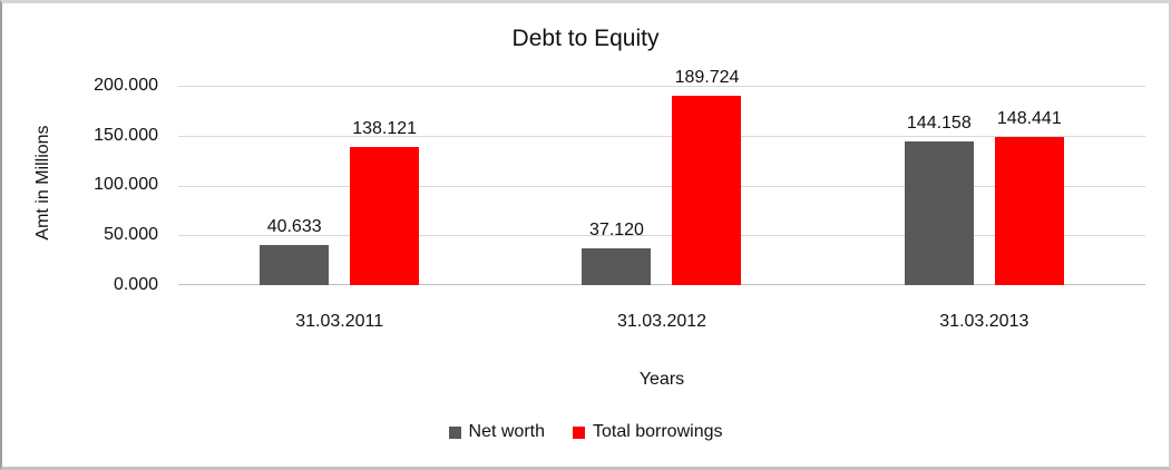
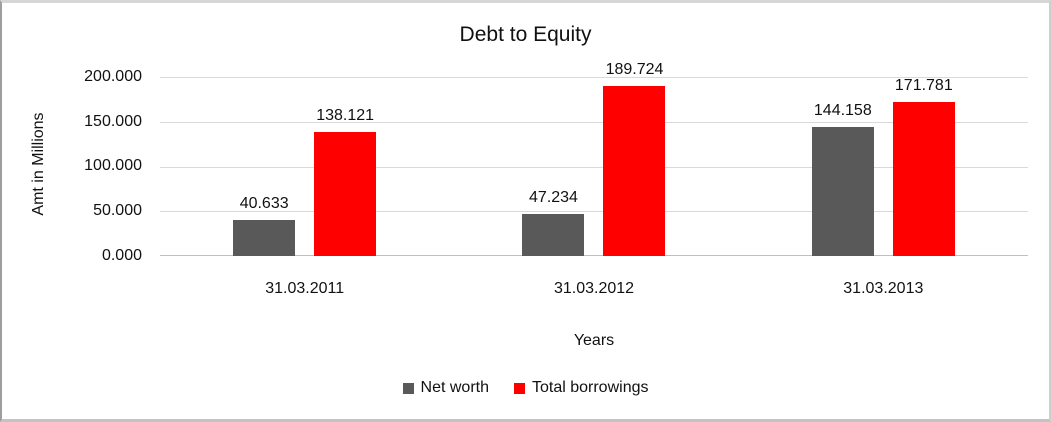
Net worth/31.03.2012: 37.120 -> 47.234
Total borrowings/31.03.2013: 148.441 -> 171.781
